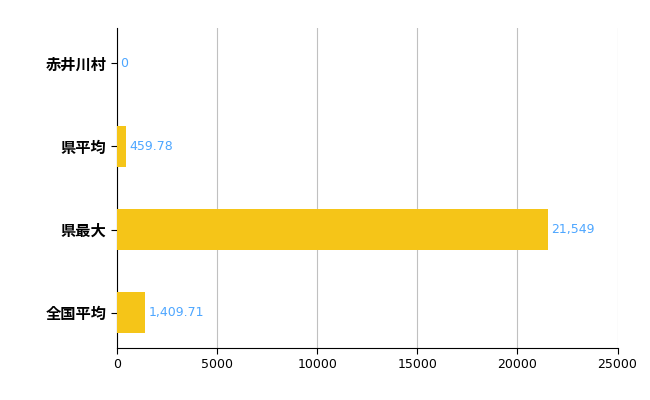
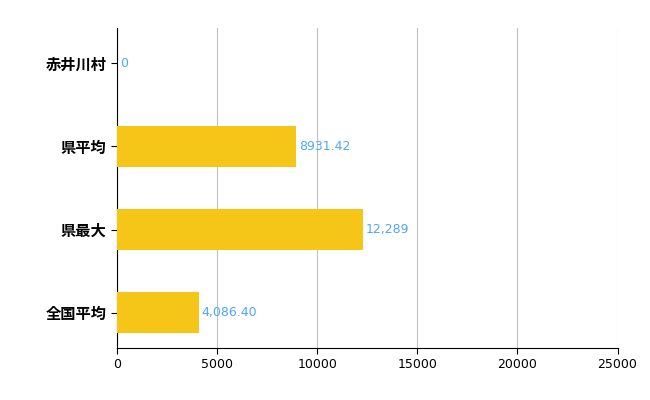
県平均: 459.78 -> 8931.42
県最大: 21,549 -> 12,289
全国平均: 1,409.71 -> 4,086.40
